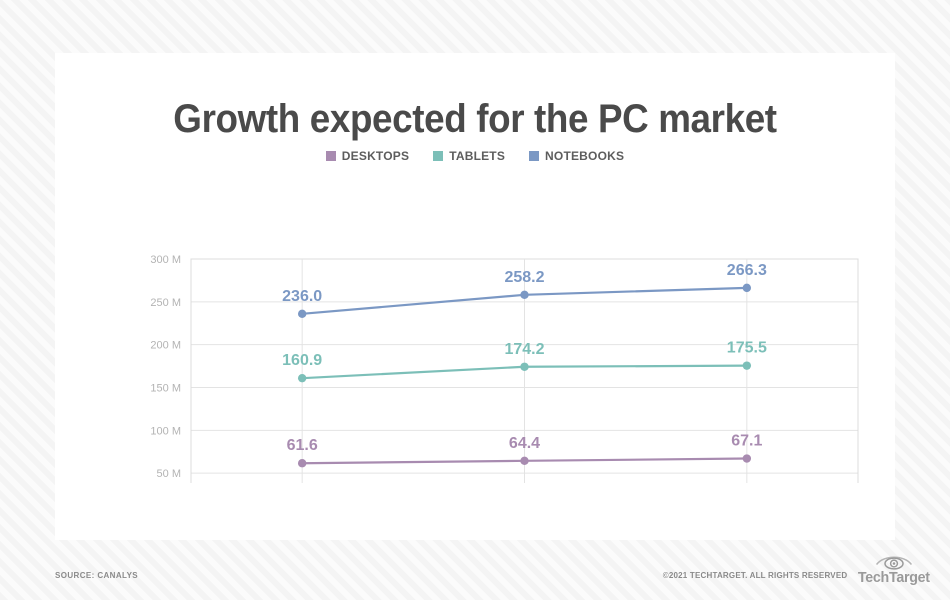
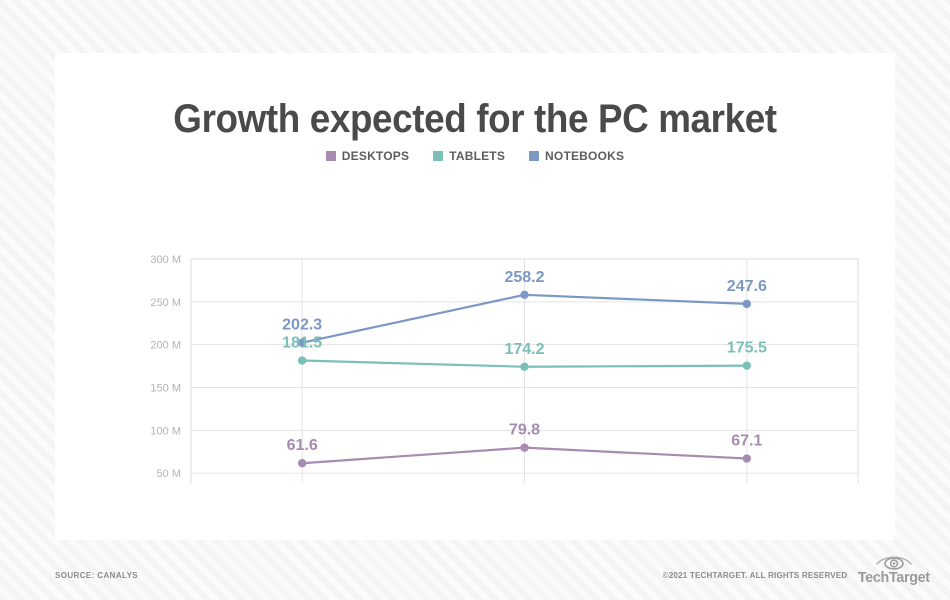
TABLETS/2020: 160.9 -> 181.5
NOTEBOOKS/2020: 236.0 -> 202.3
DESKTOPS/2021: 64.4 -> 79.8
NOTEBOOKS/2022: 266.3 -> 247.6
